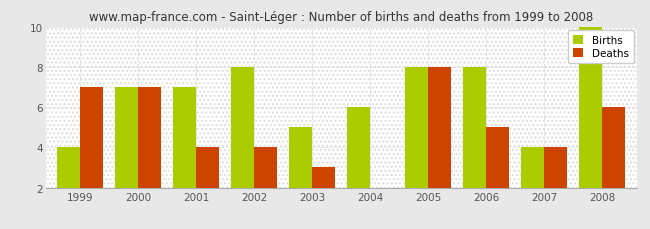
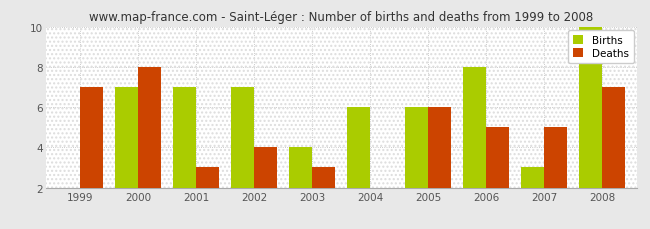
Births/1999: 4 -> 2
Deaths/2000: 7 -> 8
Deaths/2001: 4 -> 3
Births/2002: 8 -> 7
Births/2003: 5 -> 4
Births/2005: 8 -> 6
Deaths/2005: 8 -> 6
Births/2007: 4 -> 3
Deaths/2007: 4 -> 5
Deaths/2008: 6 -> 7
